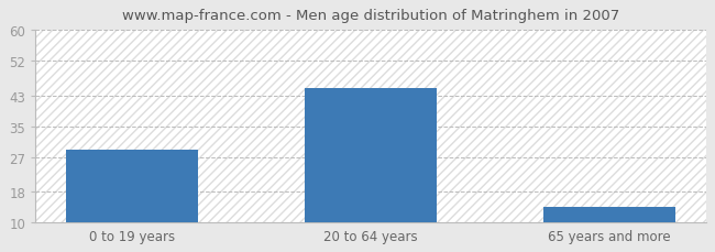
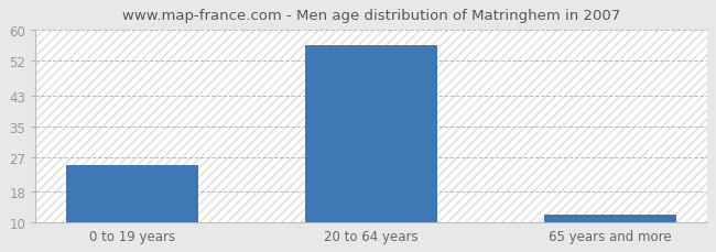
0 to 19 years: 29 -> 25
20 to 64 years: 45 -> 56
65 years and more: 14 -> 12
